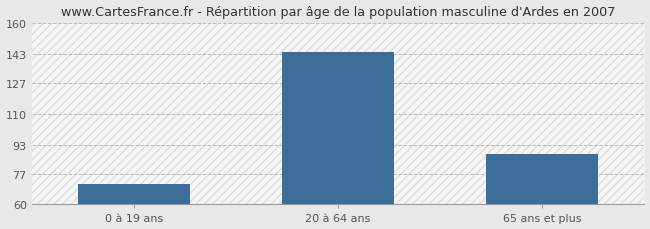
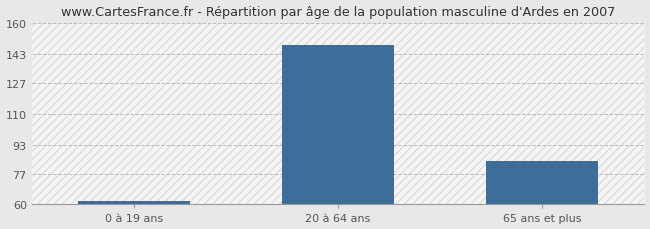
0 à 19 ans: 71 -> 62
20 à 64 ans: 144 -> 148
65 ans et plus: 88 -> 84
